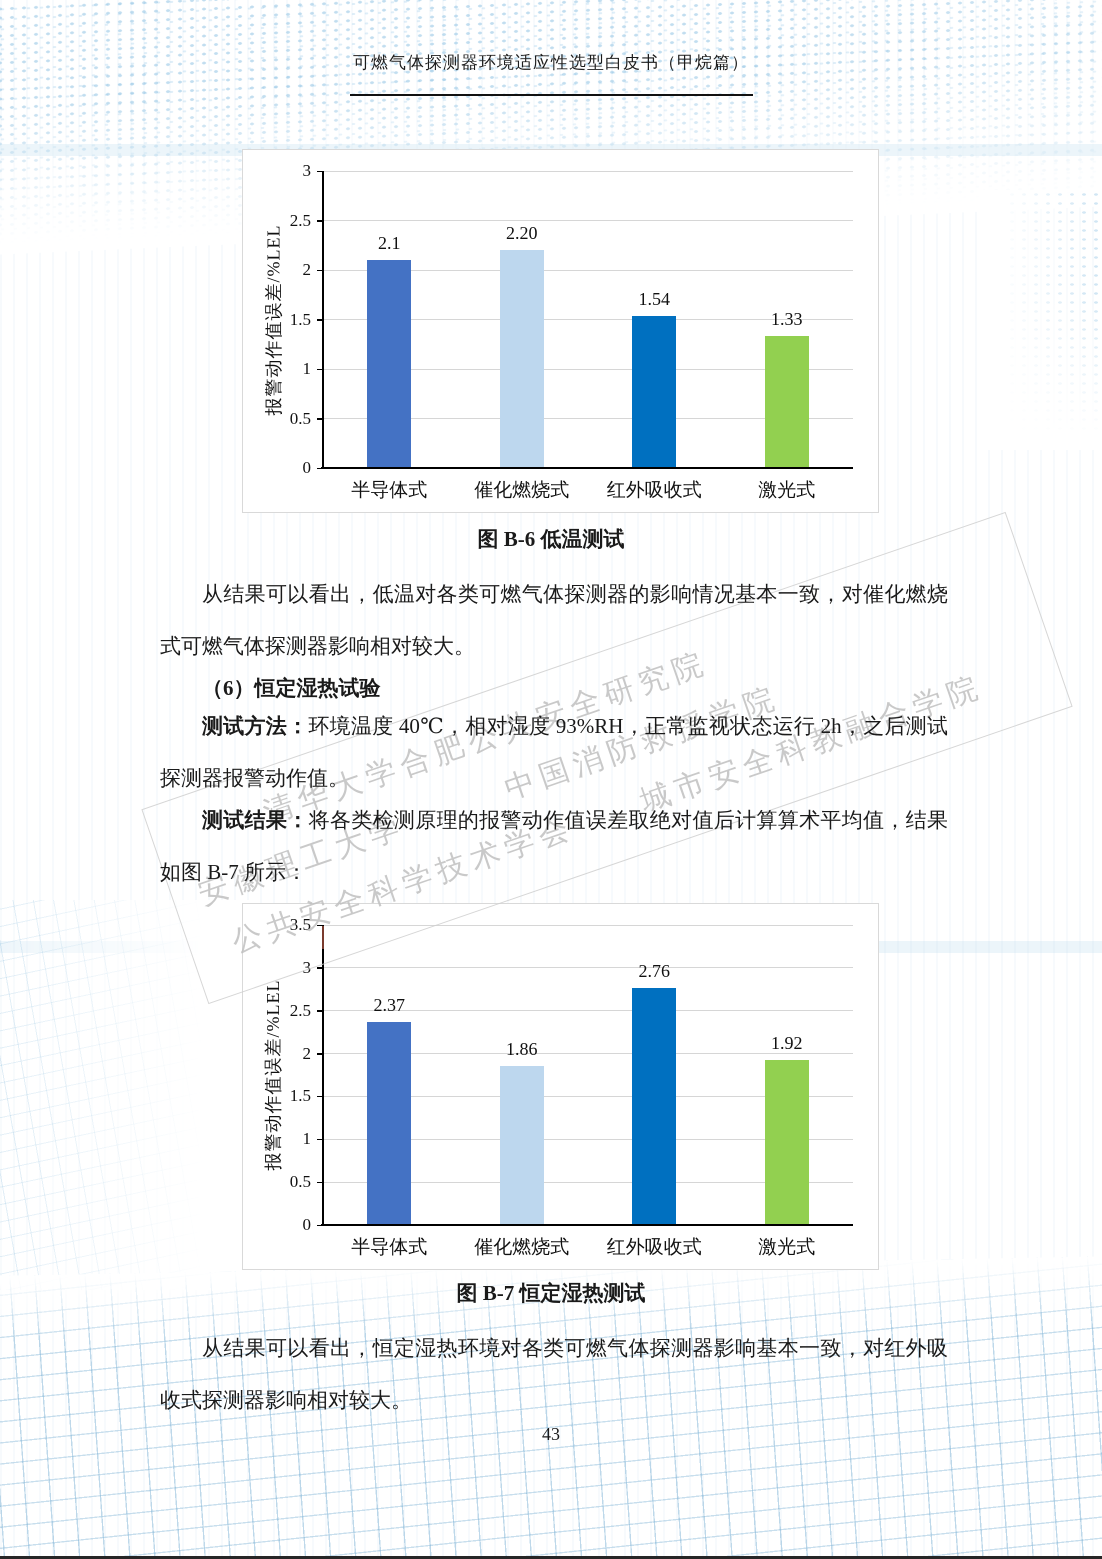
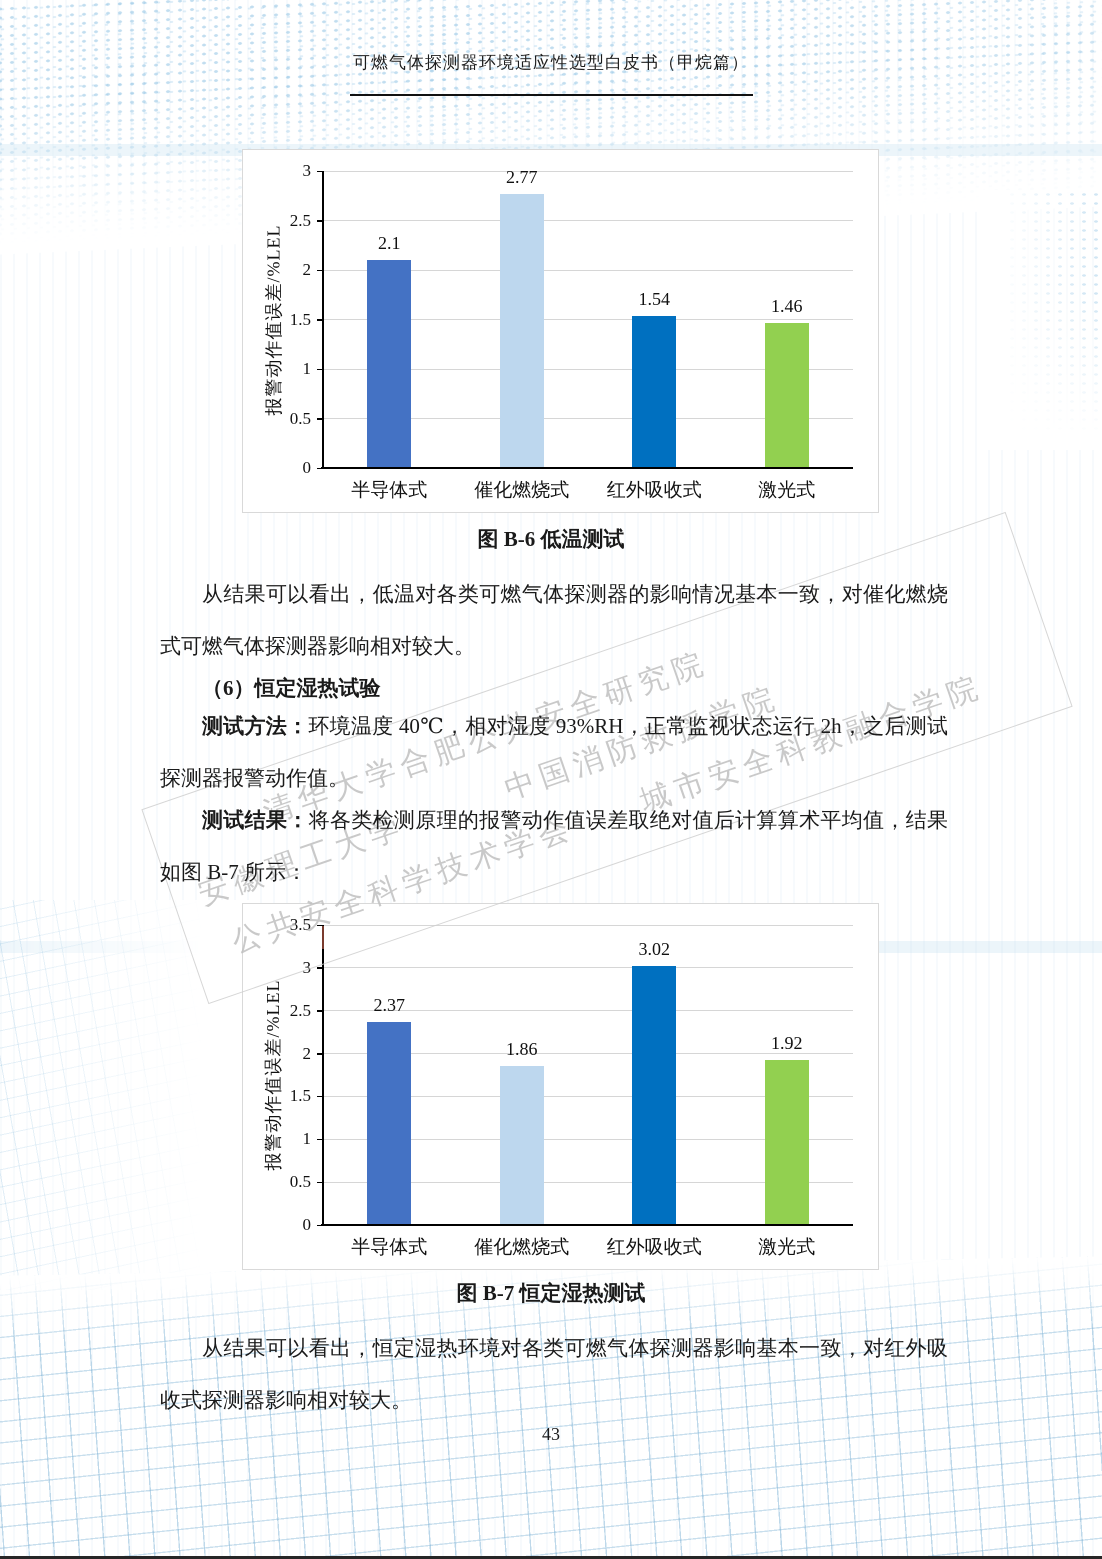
图 B-6 低温测试/催化燃烧式: 2.20 -> 2.77
图 B-6 低温测试/激光式: 1.33 -> 1.46
图 B-7 恒定湿热测试/红外吸收式: 2.76 -> 3.02
